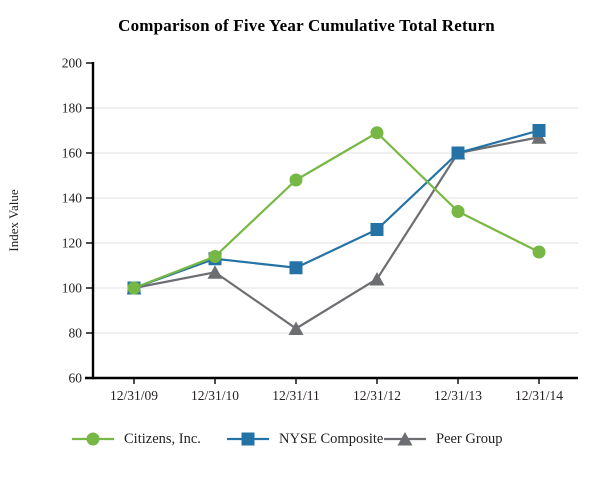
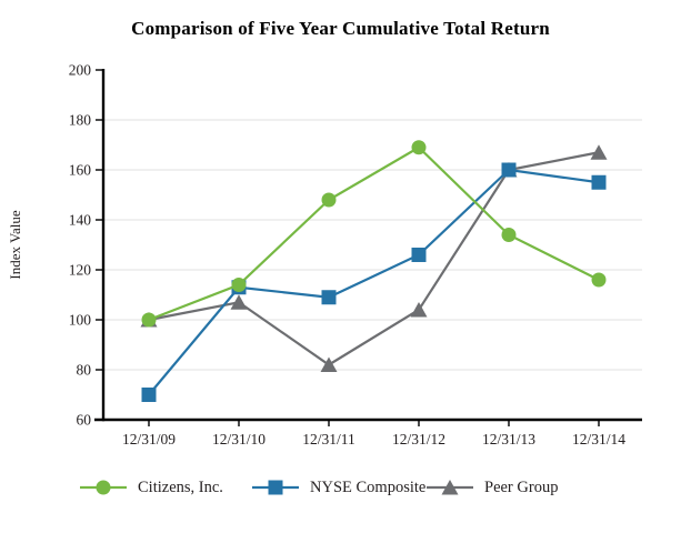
NYSE Composite/12/31/09: 100 -> 70
NYSE Composite/12/31/14: 170 -> 155
